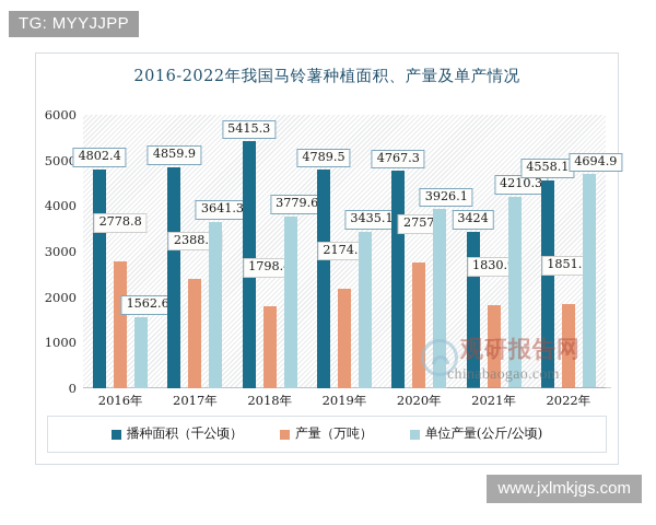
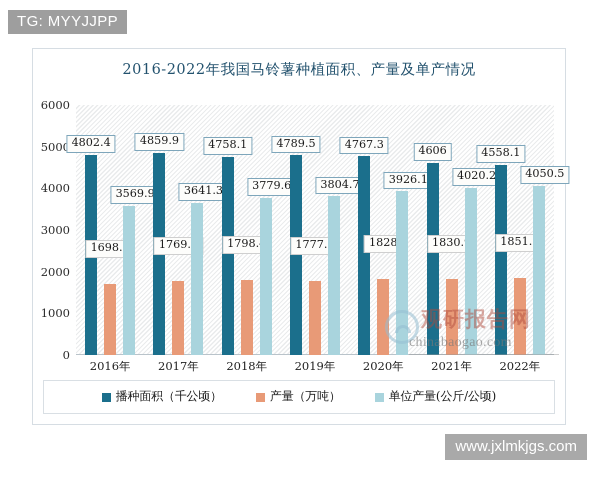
产量（万吨）/2016年: 2778.8 -> 1698.6
单位产量(公斤/公顷)/2016年: 1562.6 -> 3569.9
产量（万吨）/2017年: 2388.9 -> 1769.6
播种面积（千公顷）/2018年: 5415.3 -> 4758.1
产量（万吨）/2019年: 2174.9 -> 1777.9
单位产量(公斤/公顷)/2019年: 3435.1 -> 3804.7
产量（万吨）/2020年: 2757 -> 1828
播种面积（千公顷）/2021年: 3424 -> 4606
单位产量(公斤/公顷)/2021年: 4210.3 -> 4020.2
单位产量(公斤/公顷)/2022年: 4694.9 -> 4050.5
